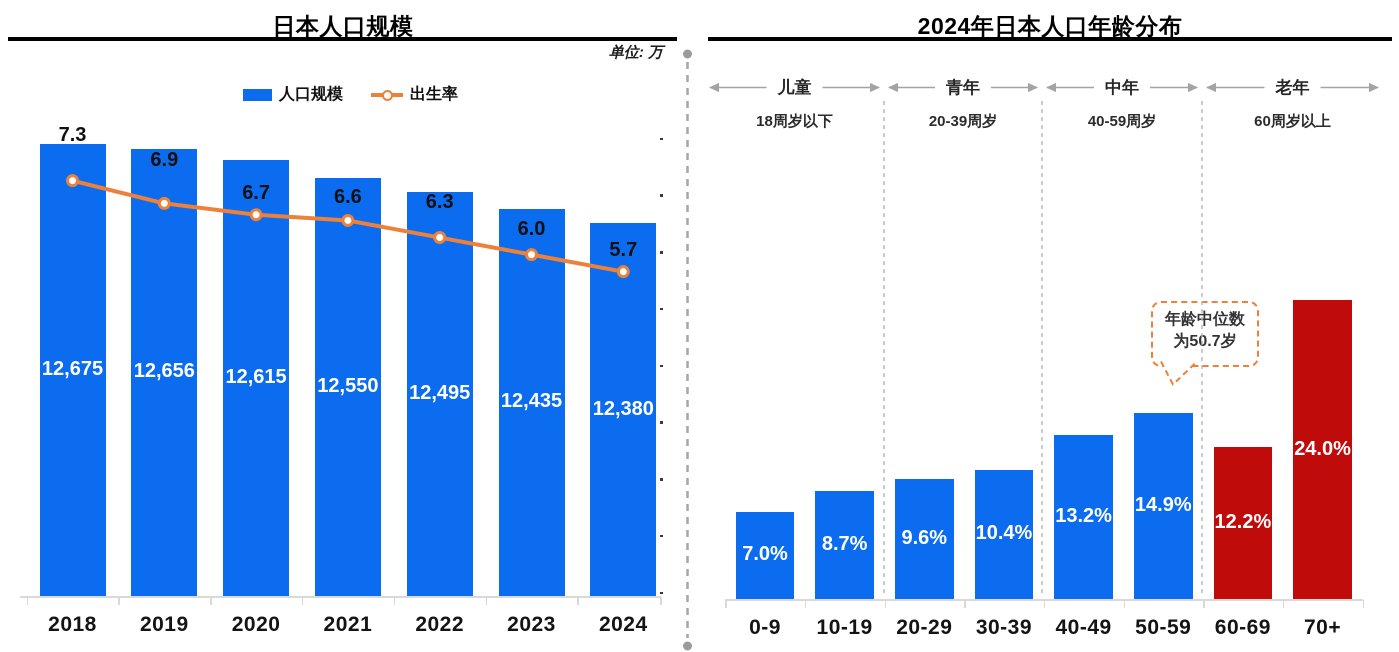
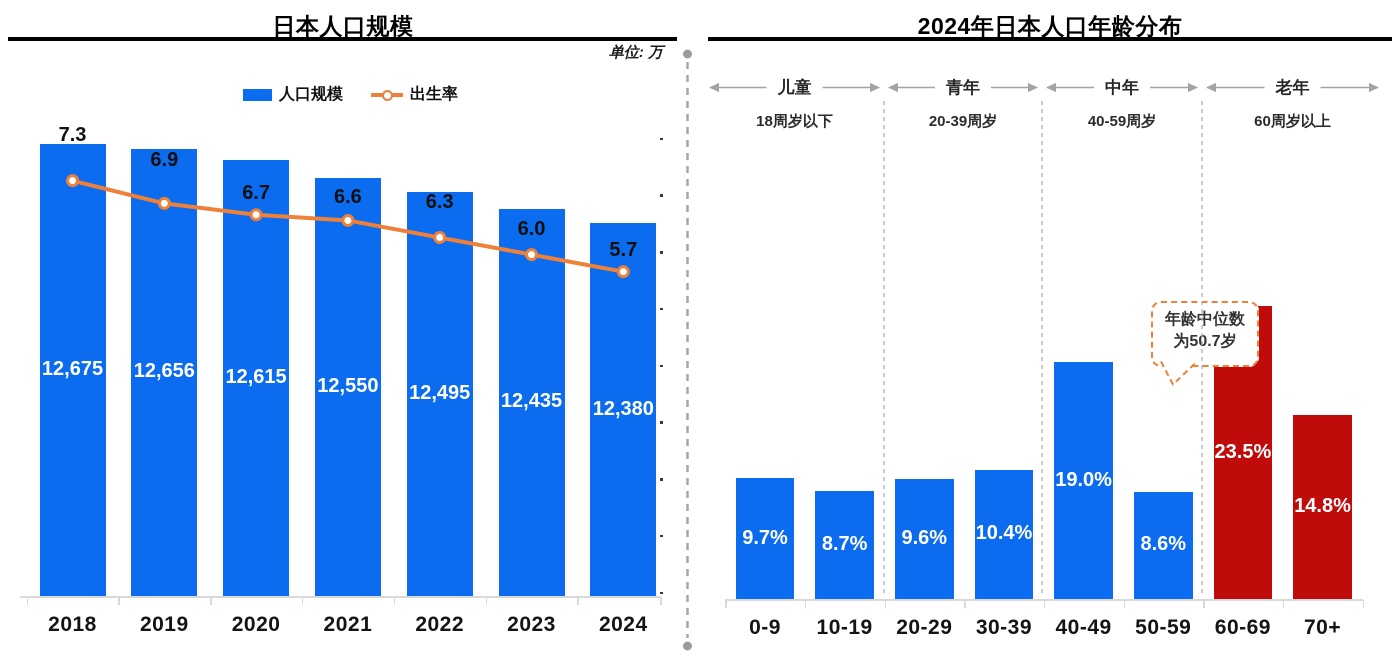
2024年日本人口年龄分布/0-9: 7.0% -> 9.7%
2024年日本人口年龄分布/40-49: 13.2% -> 19.0%
2024年日本人口年龄分布/50-59: 14.9% -> 8.6%
2024年日本人口年龄分布/60-69: 12.2% -> 23.5%
2024年日本人口年龄分布/70+: 24.0% -> 14.8%
